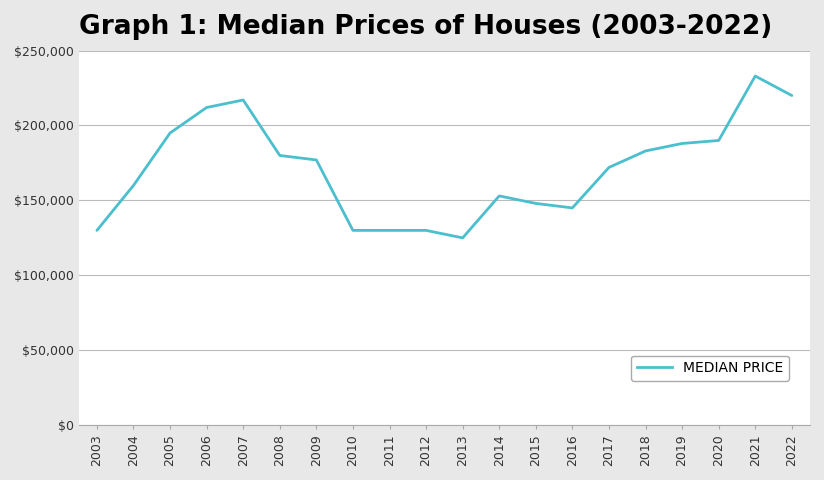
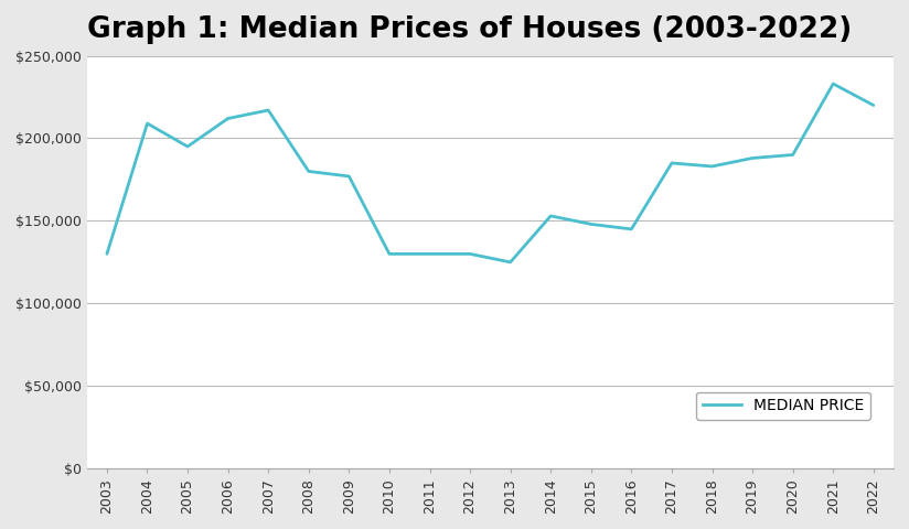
2004: $160,000 -> $209,000
2017: $172,000 -> $185,000
